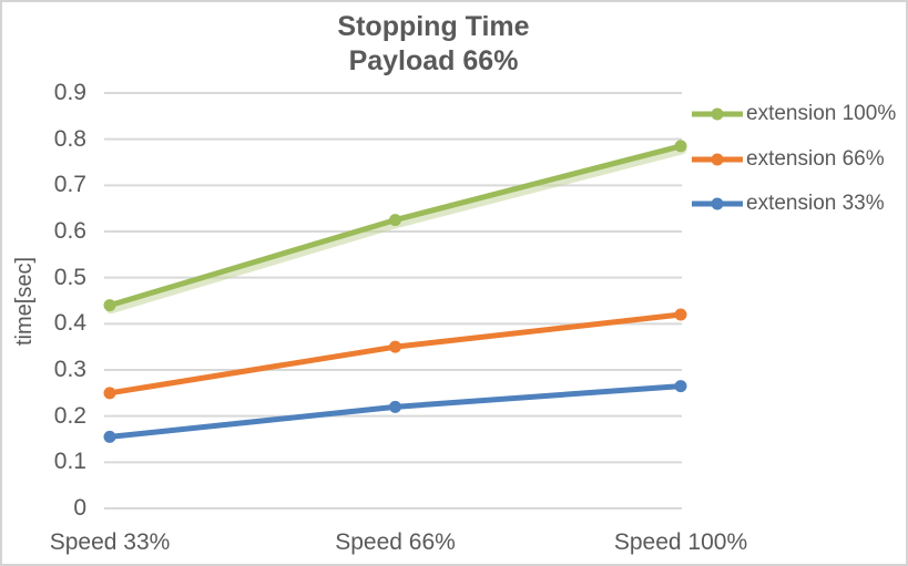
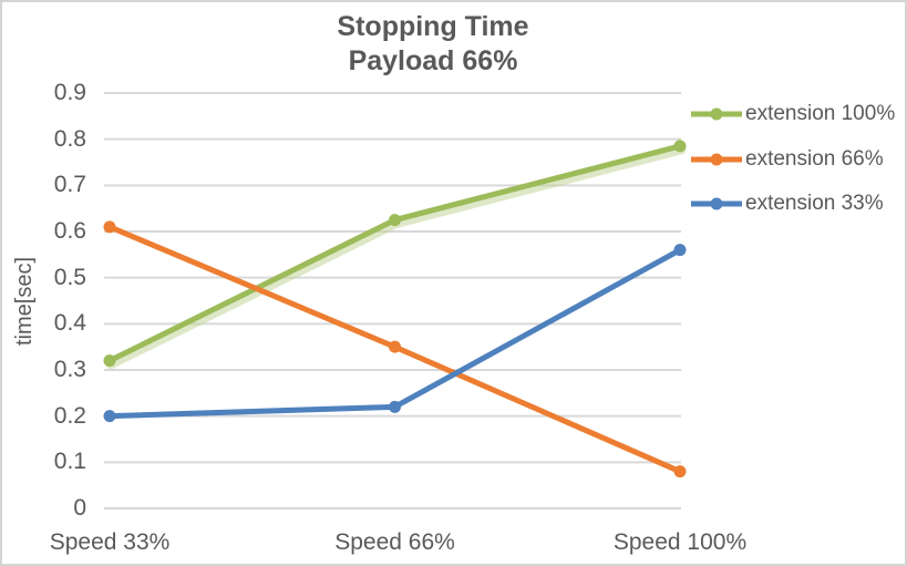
extension 100%/Speed 33%: 0.44 -> 0.32
extension 66%/Speed 33%: 0.25 -> 0.61
extension 33%/Speed 33%: 0.15 -> 0.20
extension 66%/Speed 100%: 0.42 -> 0.08
extension 33%/Speed 100%: 0.27 -> 0.56
